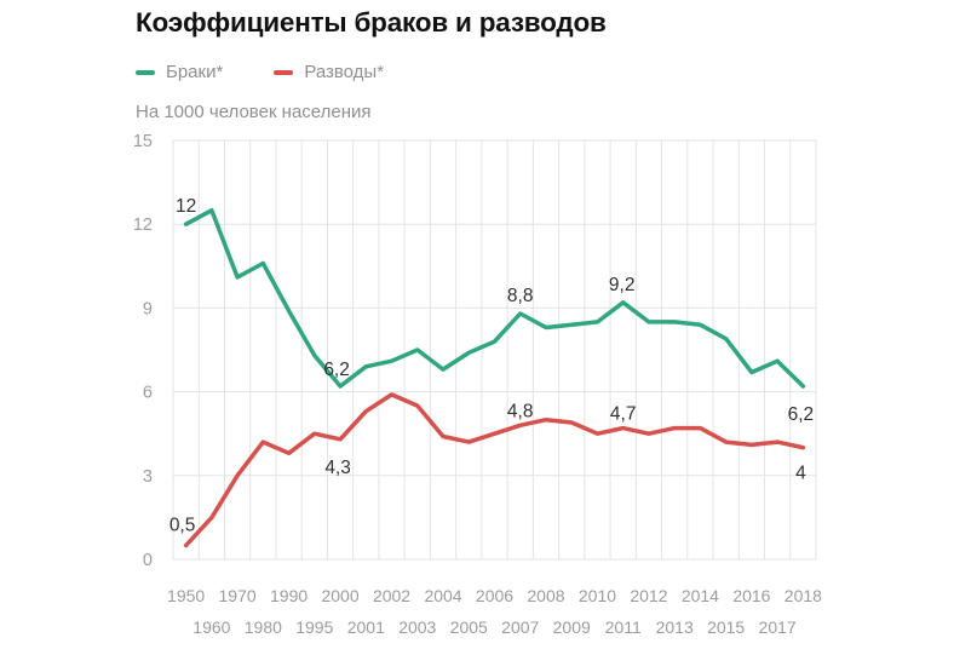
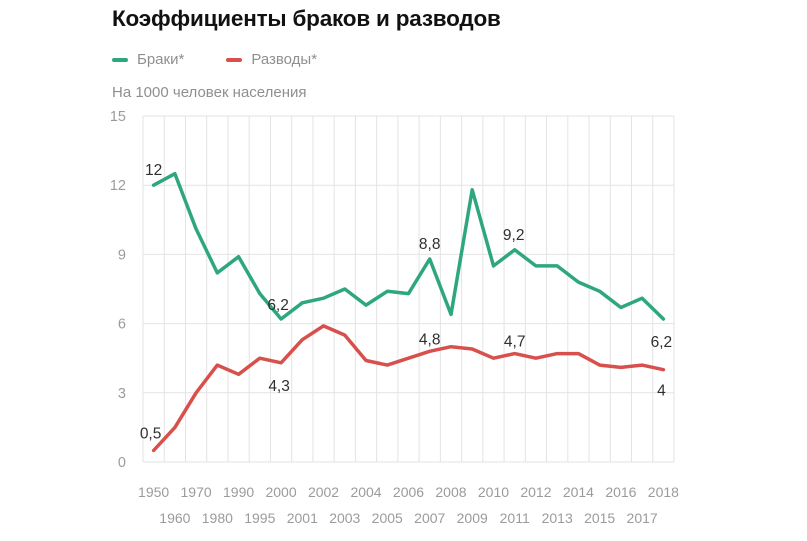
Браки*/1980: 10.6 -> 8.2
Браки*/2006: 7.8 -> 7.3
Браки*/2008: 8.3 -> 6.4
Браки*/2009: 8.4 -> 11.8
Браки*/2014: 8.4 -> 7.8
Браки*/2015: 7.9 -> 7.4
